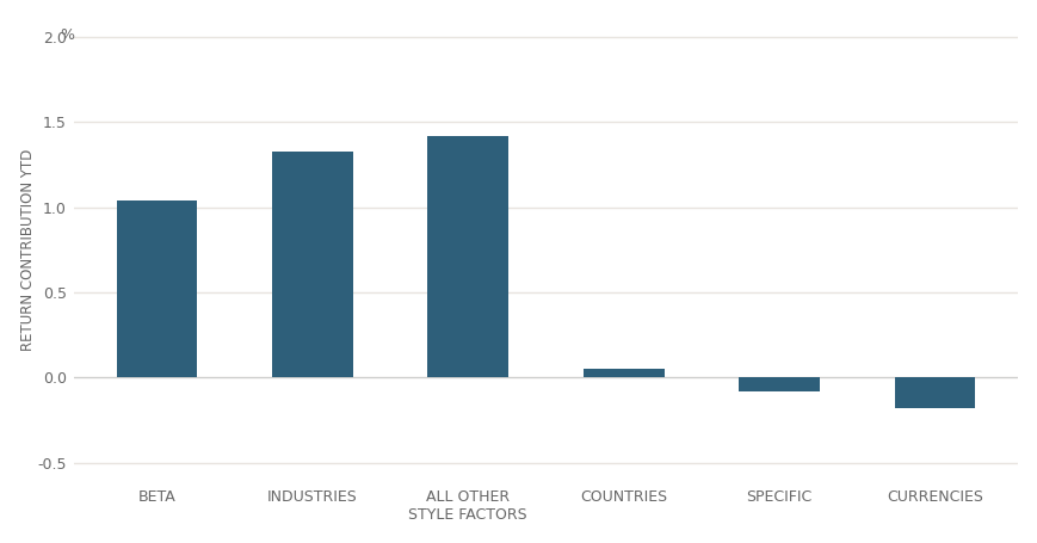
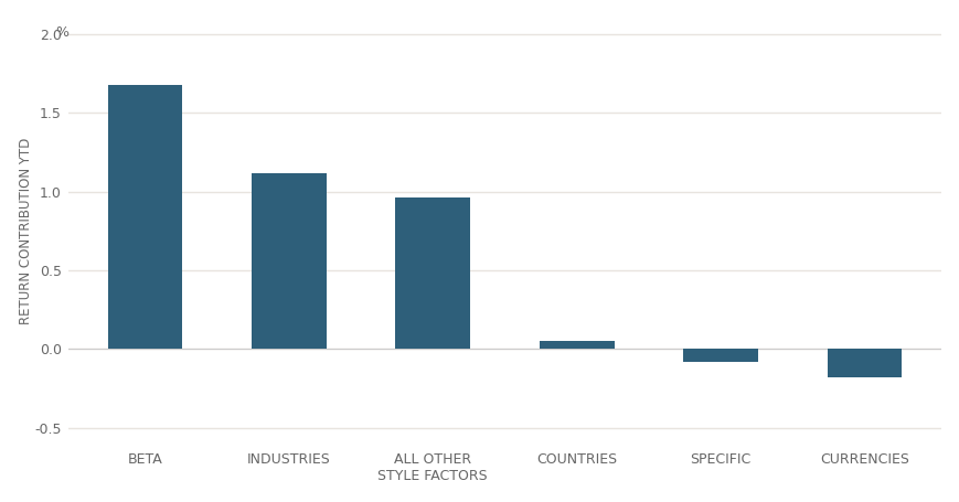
BETA: 1.04 -> 1.68
INDUSTRIES: 1.33 -> 1.12
ALL OTHER STYLE FACTORS: 1.42 -> 0.96
